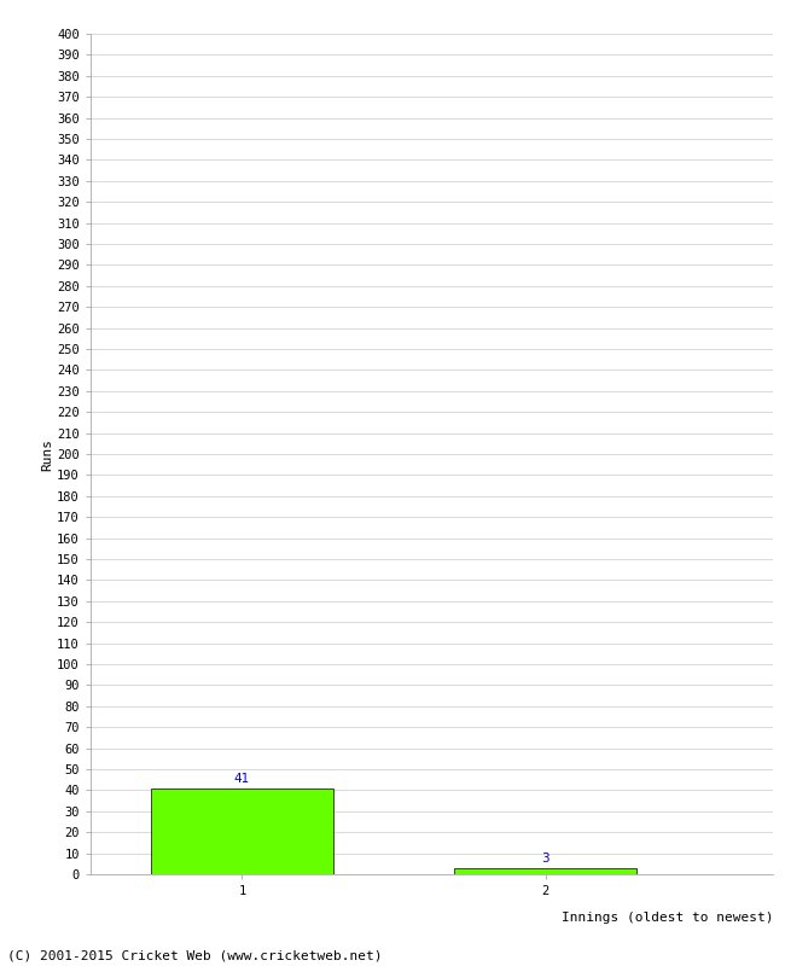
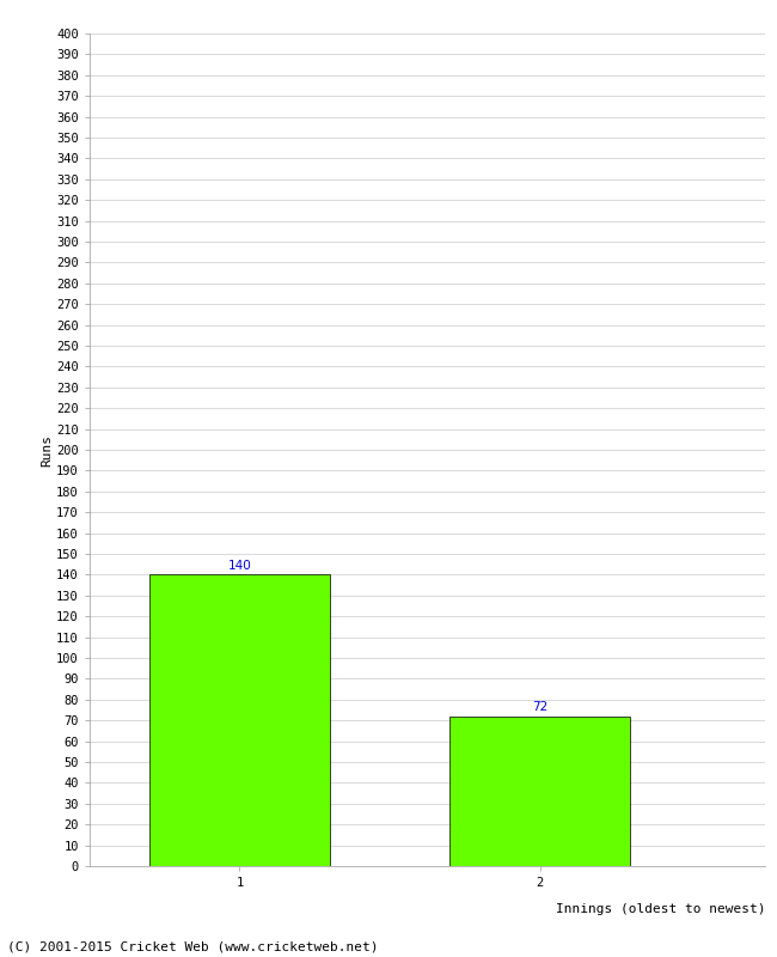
1: 41 -> 140
2: 3 -> 72
